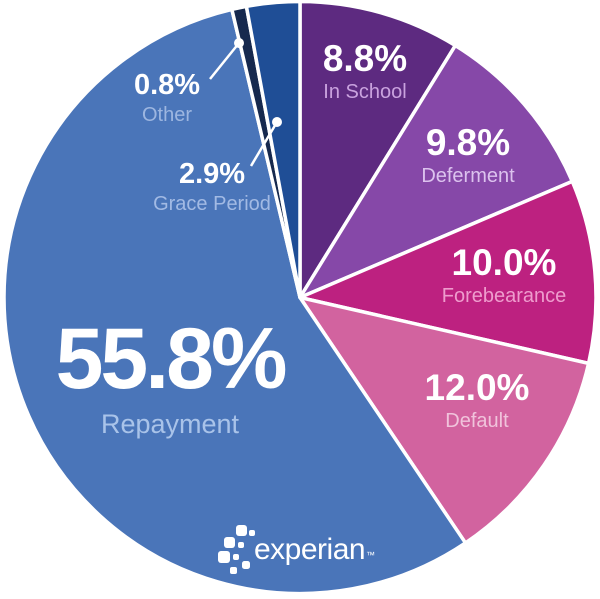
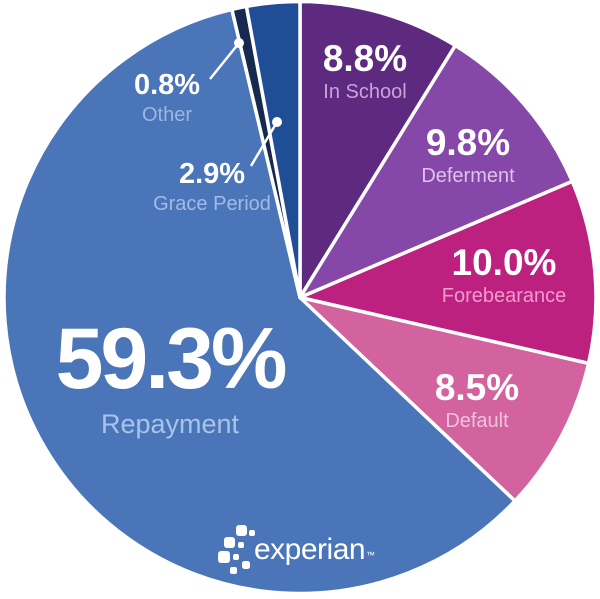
Default: 12.0% -> 8.5%
Repayment: 55.8% -> 59.3%
